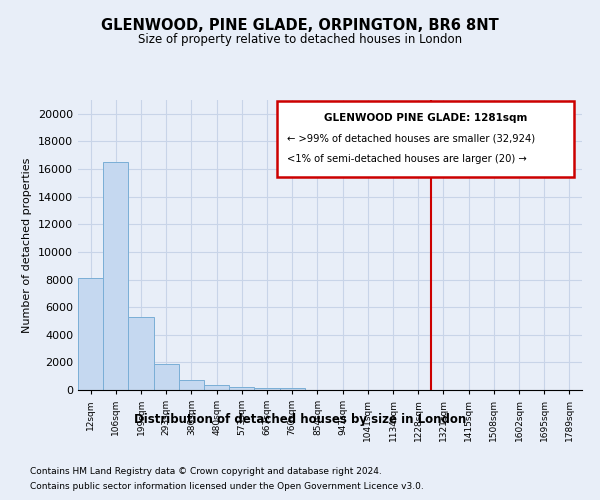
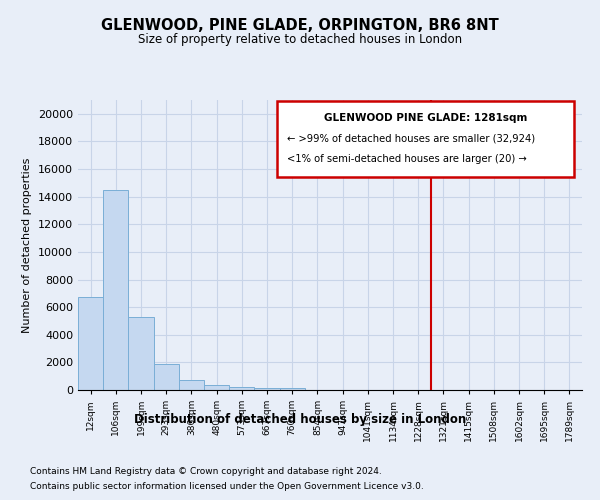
12sqm: 8100 -> 6700
106sqm: 16500 -> 14500
